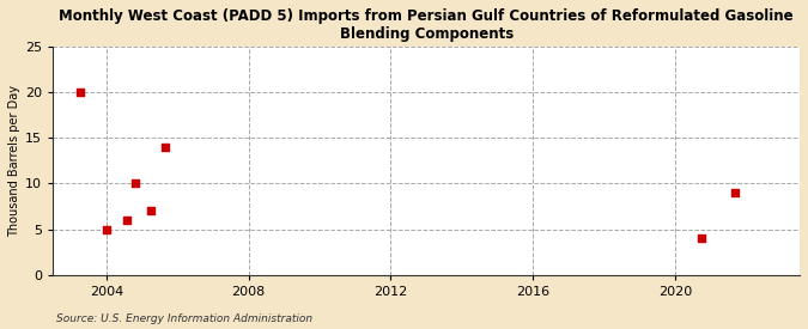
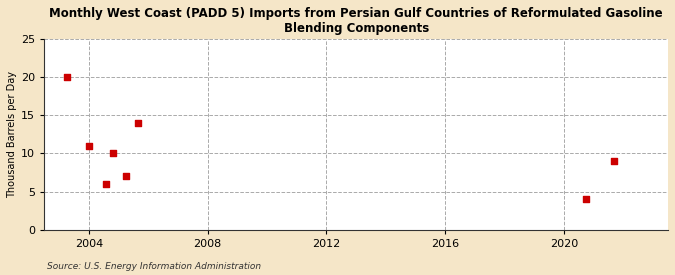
2004: 5 -> 11
